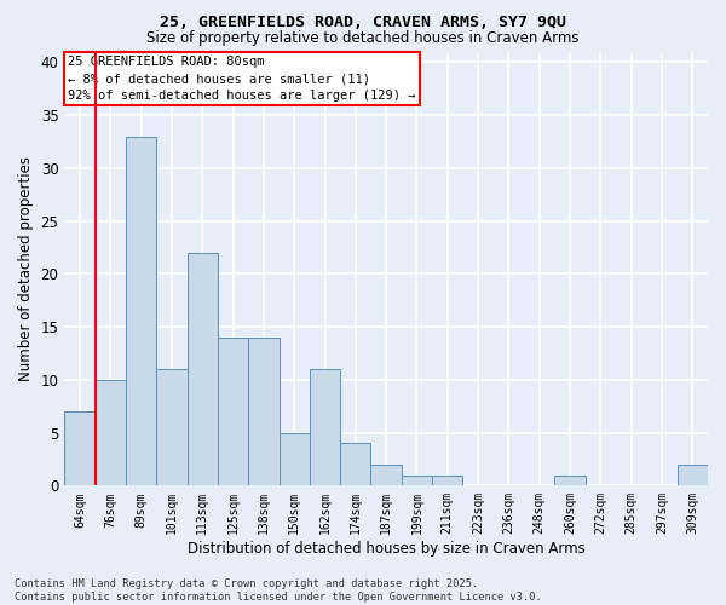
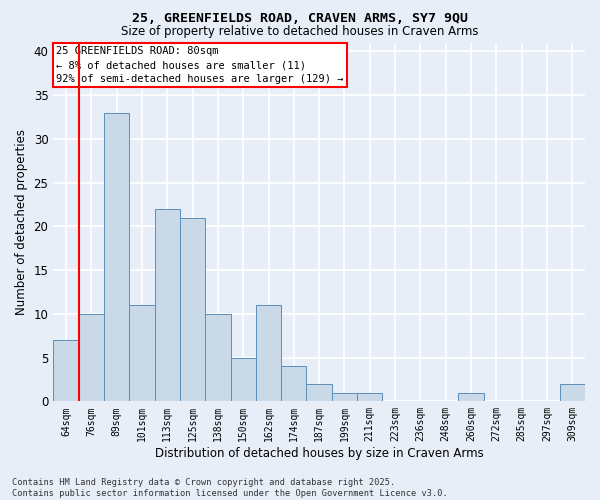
125sqm: 14 -> 21
138sqm: 14 -> 10
